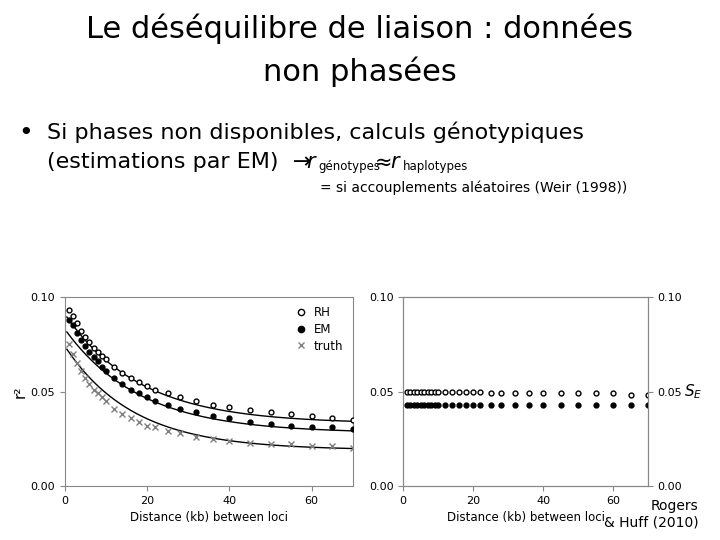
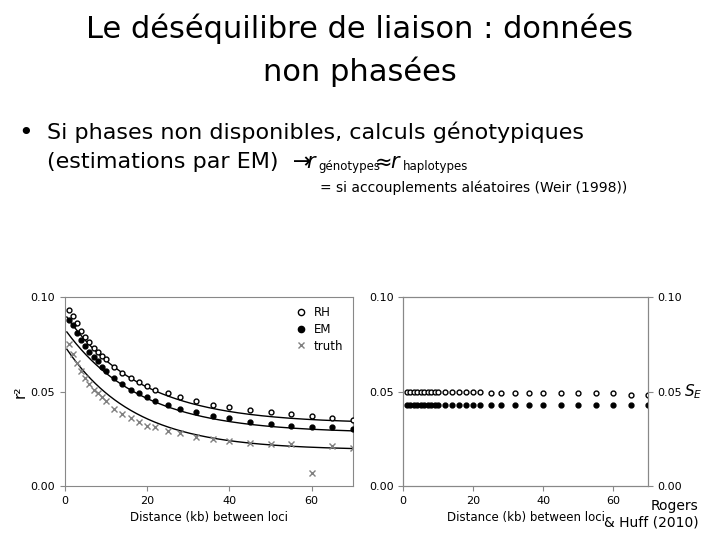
truth/60: 0.021 -> 0.007
